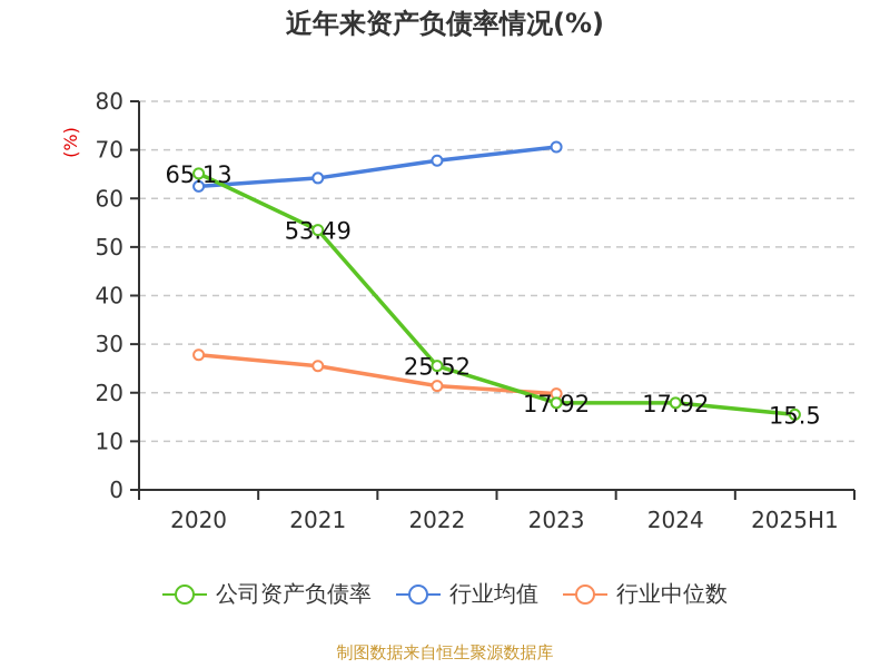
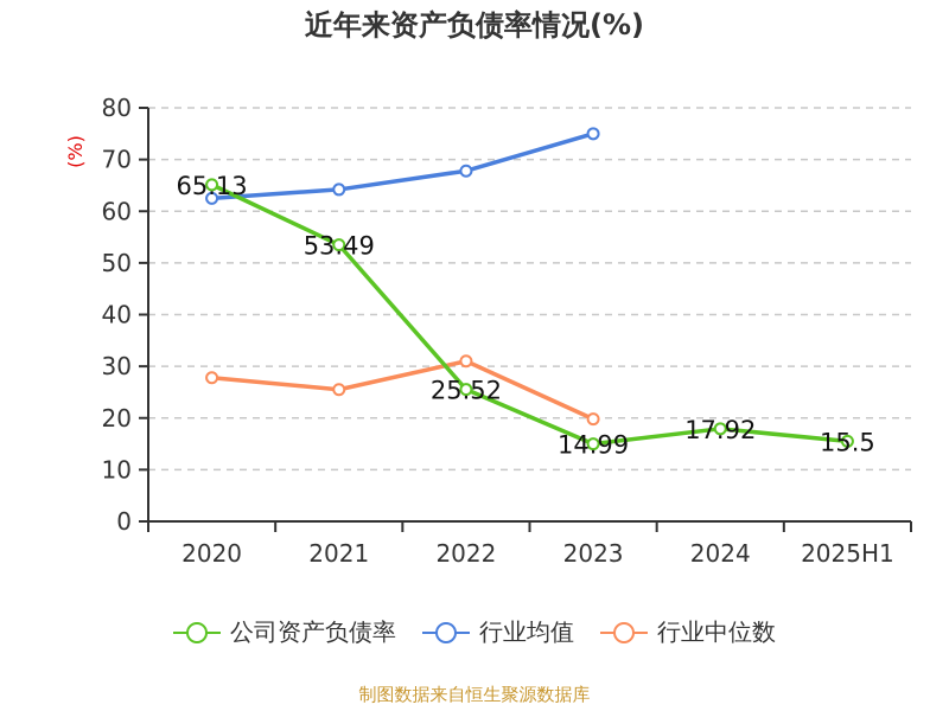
行业中位数/2022: 21 -> 31
公司资产负债率/2023: 17.92 -> 14.99
行业均值/2023: 71 -> 75
